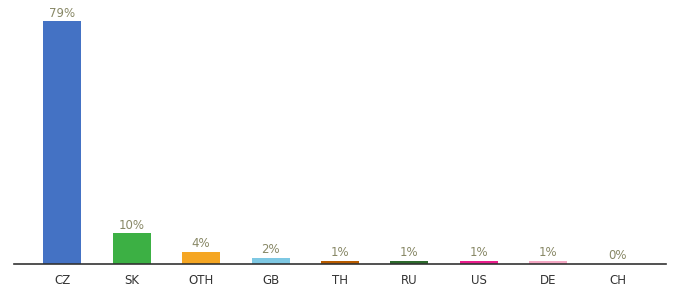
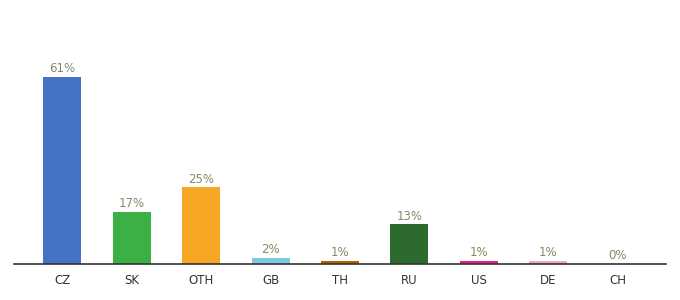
CZ: 79% -> 61%
SK: 10% -> 17%
OTH: 4% -> 25%
RU: 1% -> 13%
